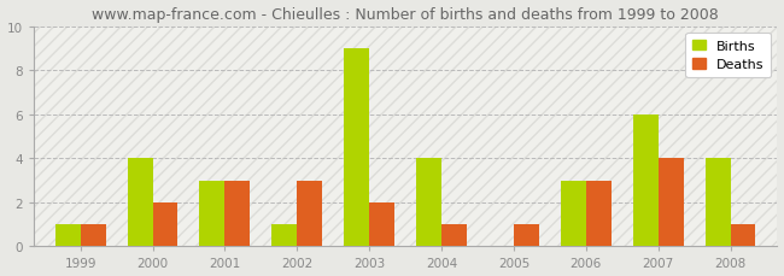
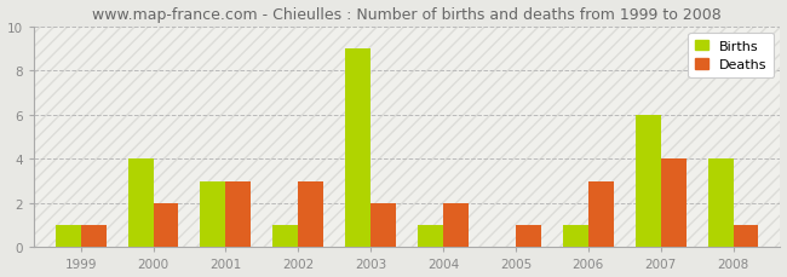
Births/2004: 4 -> 1
Deaths/2004: 1 -> 2
Births/2006: 3 -> 1
